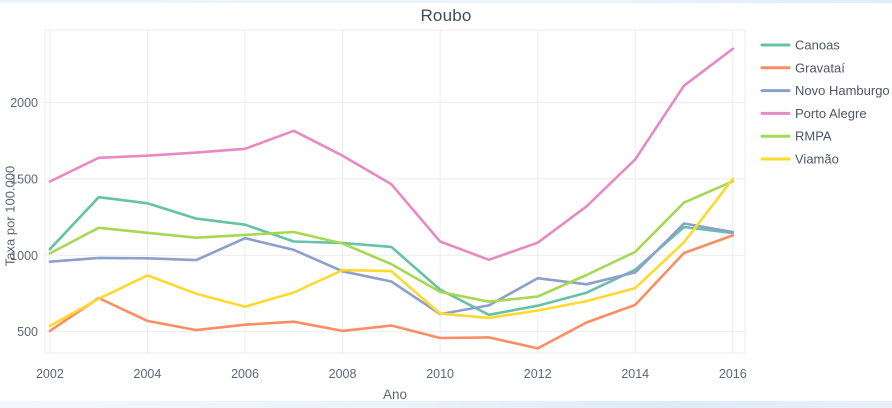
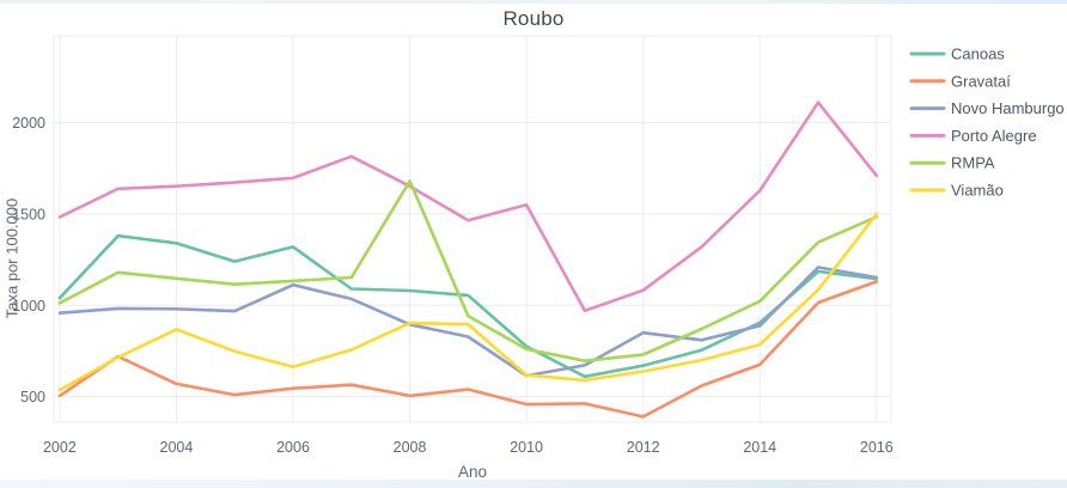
Canoas/2006: 1200 -> 1320
RMPA/2008: 1080 -> 1680
Porto Alegre/2010: 1090 -> 1550
Porto Alegre/2016: 2350 -> 1710
